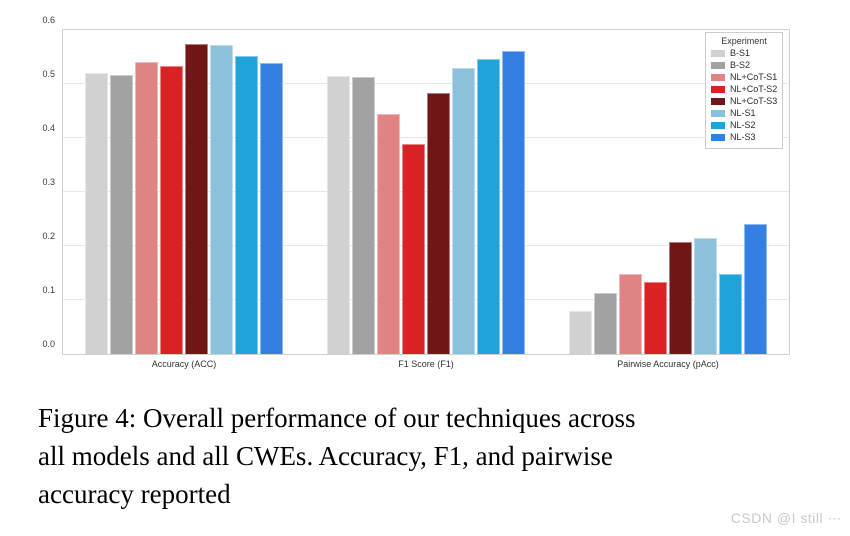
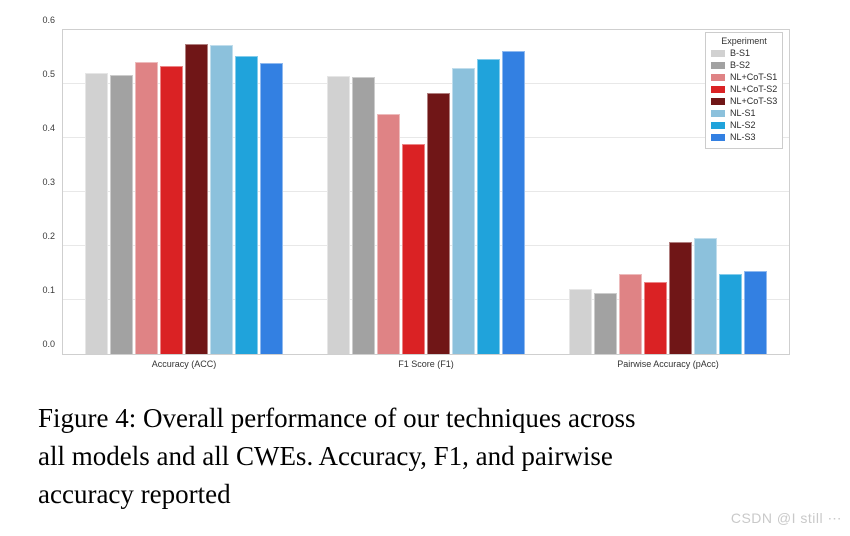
B-S1/Pairwise Accuracy (pAcc): 0.08 -> 0.12
NL-S3/Pairwise Accuracy (pAcc): 0.24 -> 0.15
